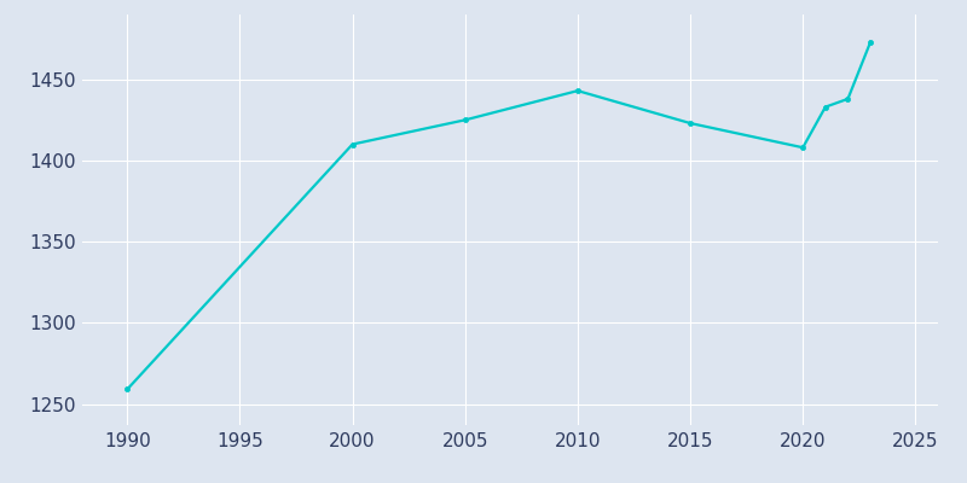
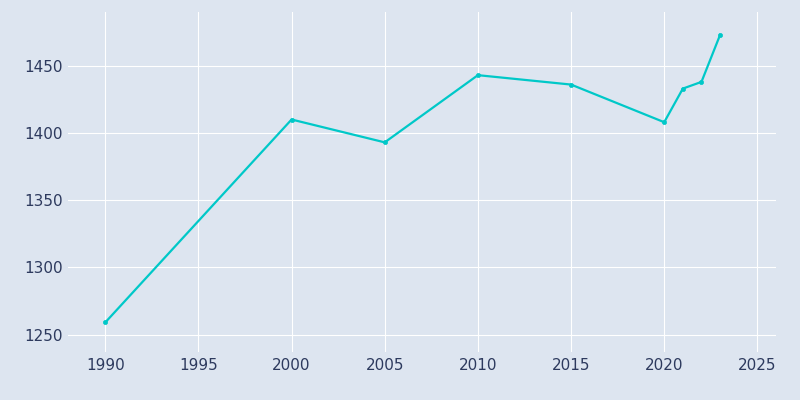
2005: 1425 -> 1393
2015: 1423 -> 1436
